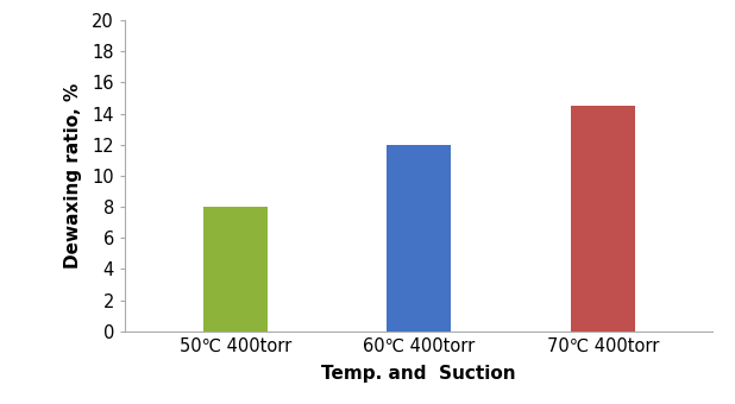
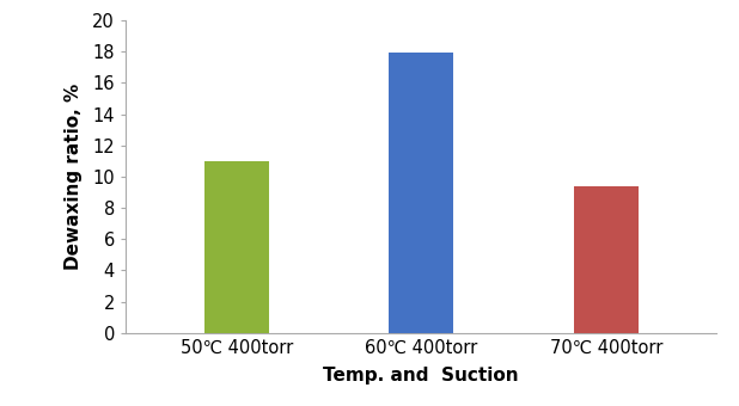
50℃ 400torr: 8.0 -> 11.0
60℃ 400torr: 12.0 -> 17.9
70℃ 400torr: 14.5 -> 9.4
